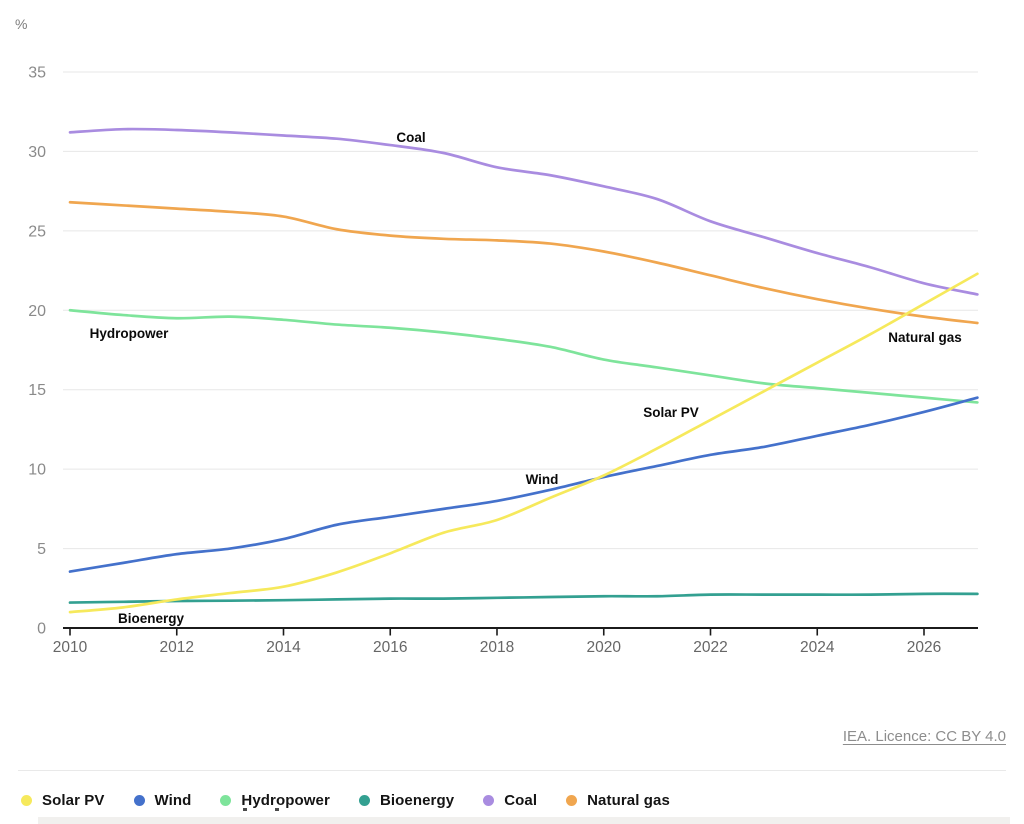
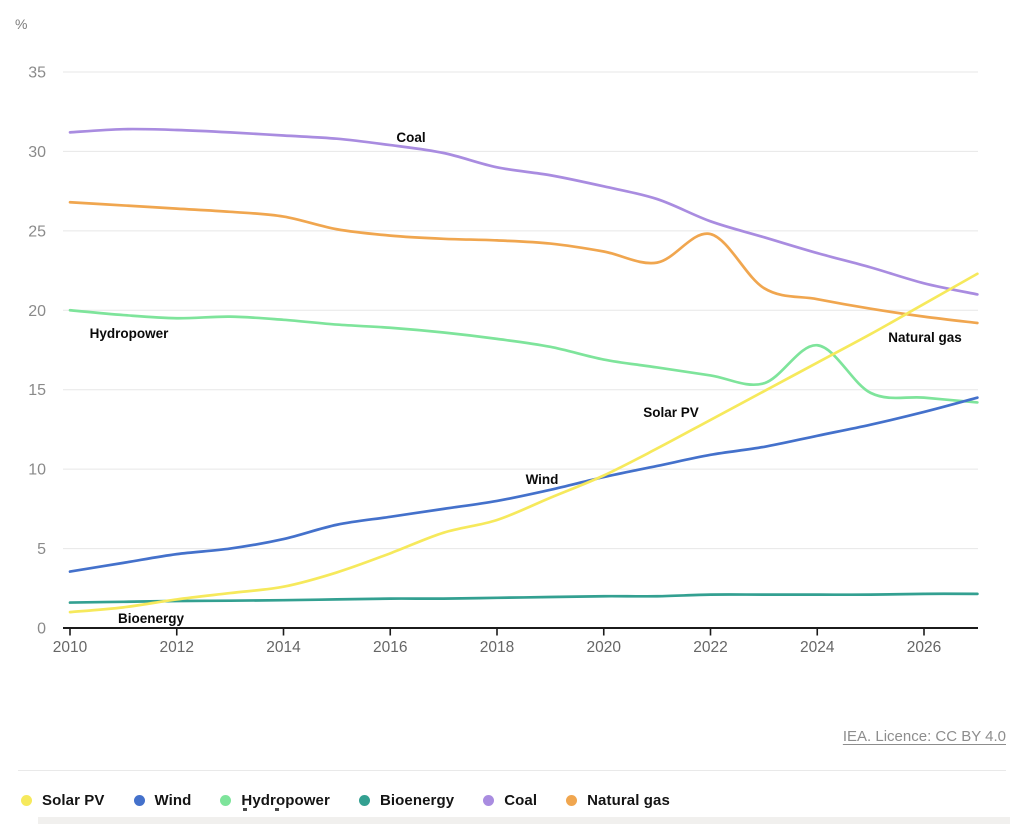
Natural gas/2022: 22.2 -> 24.8
Hydropower/2024: 15.1 -> 17.8
